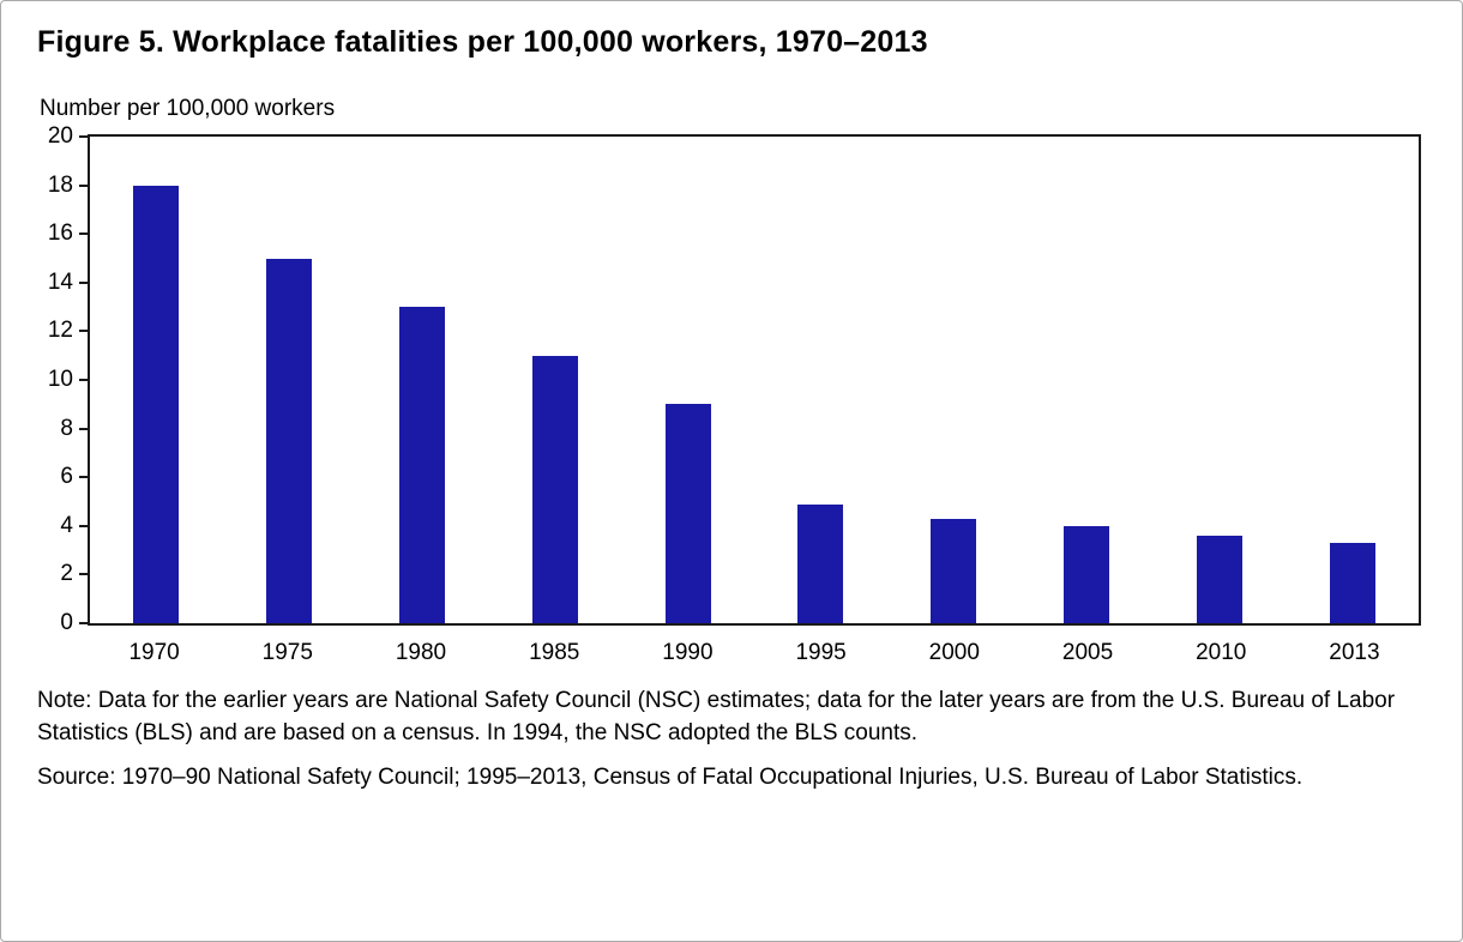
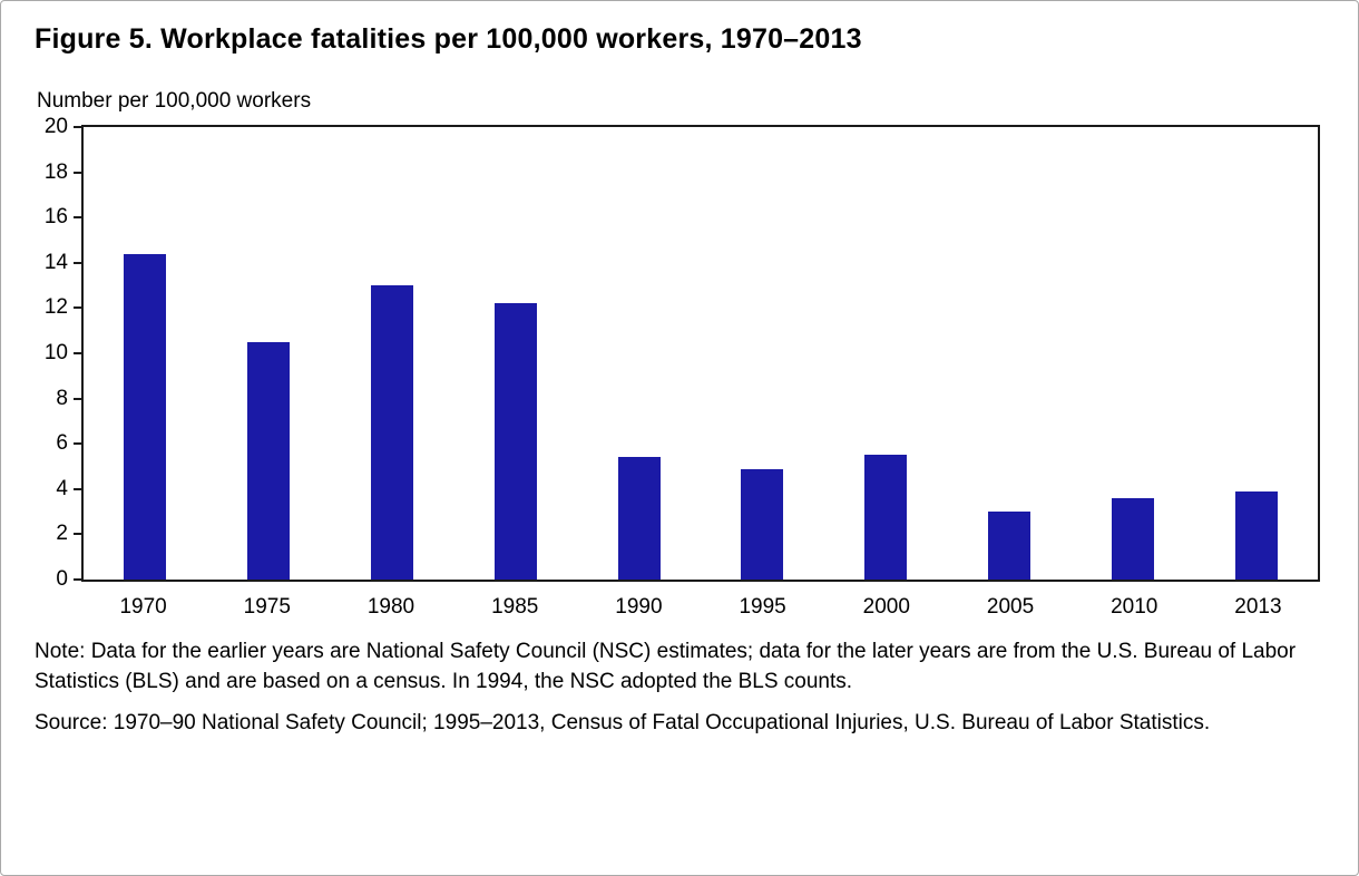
1970: 18.0 -> 14.4
1975: 15.0 -> 10.5
1985: 11.0 -> 12.2
1990: 9.0 -> 5.4
2000: 4.3 -> 5.5
2005: 4.0 -> 3.0
2013: 3.3 -> 3.9
